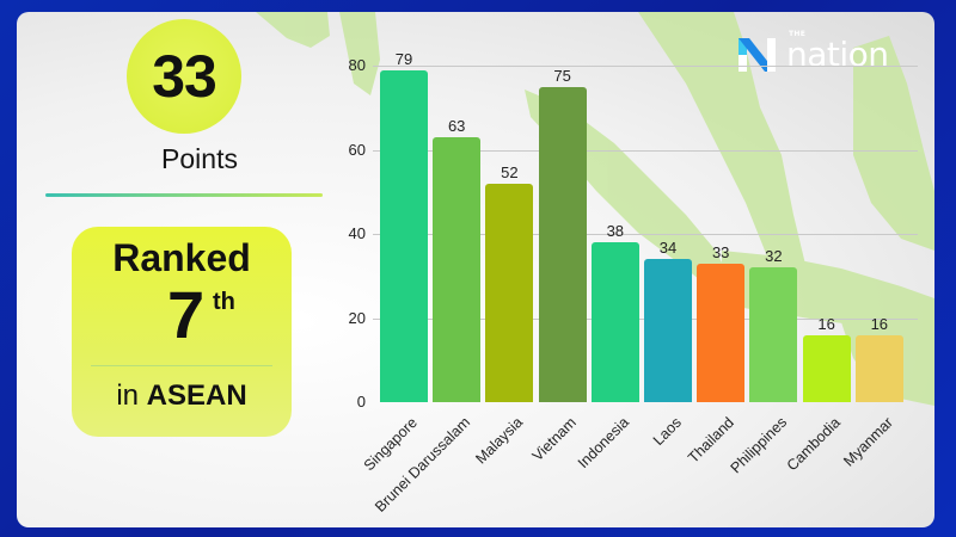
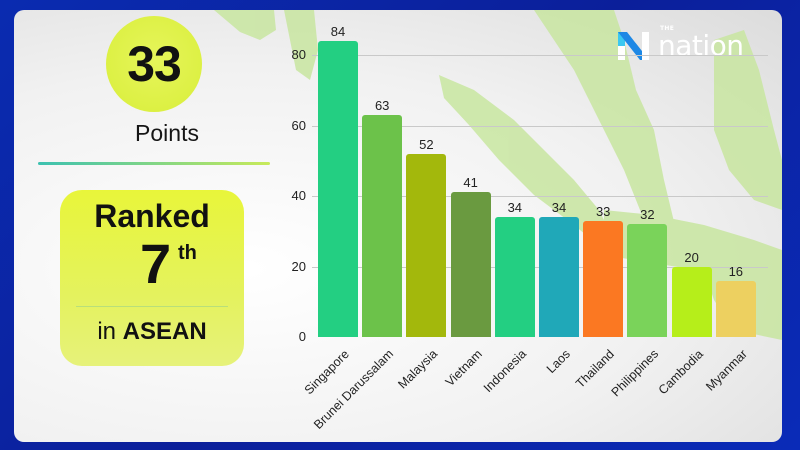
Singapore: 79 -> 84
Vietnam: 75 -> 41
Indonesia: 38 -> 34
Cambodia: 16 -> 20
